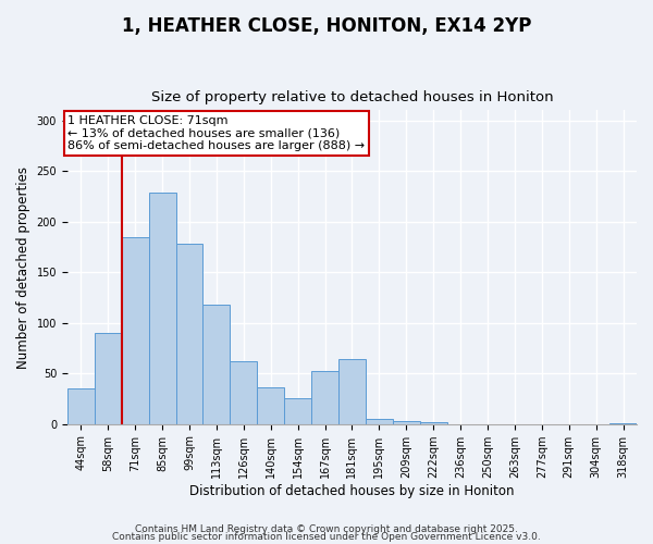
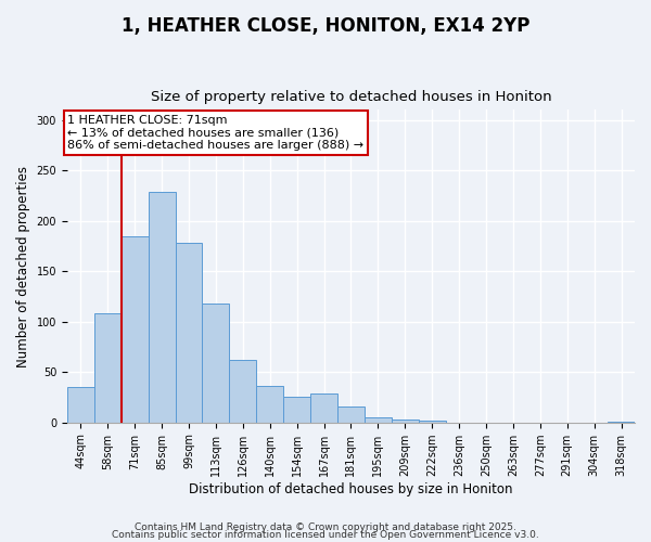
58sqm: 90 -> 108
167sqm: 52 -> 29
181sqm: 64 -> 16
